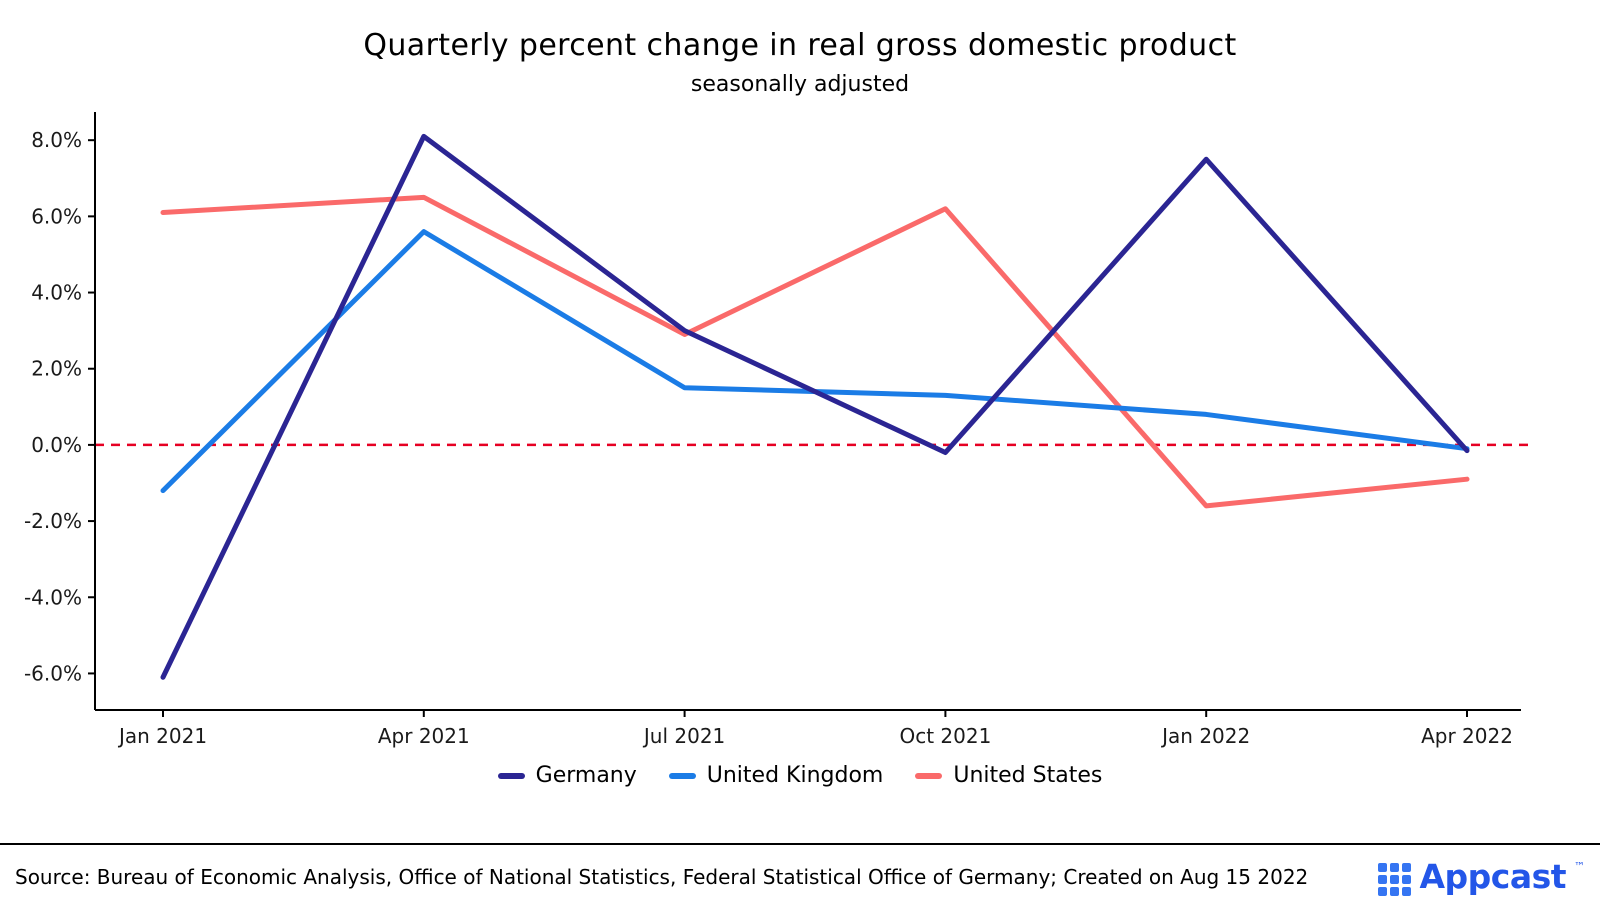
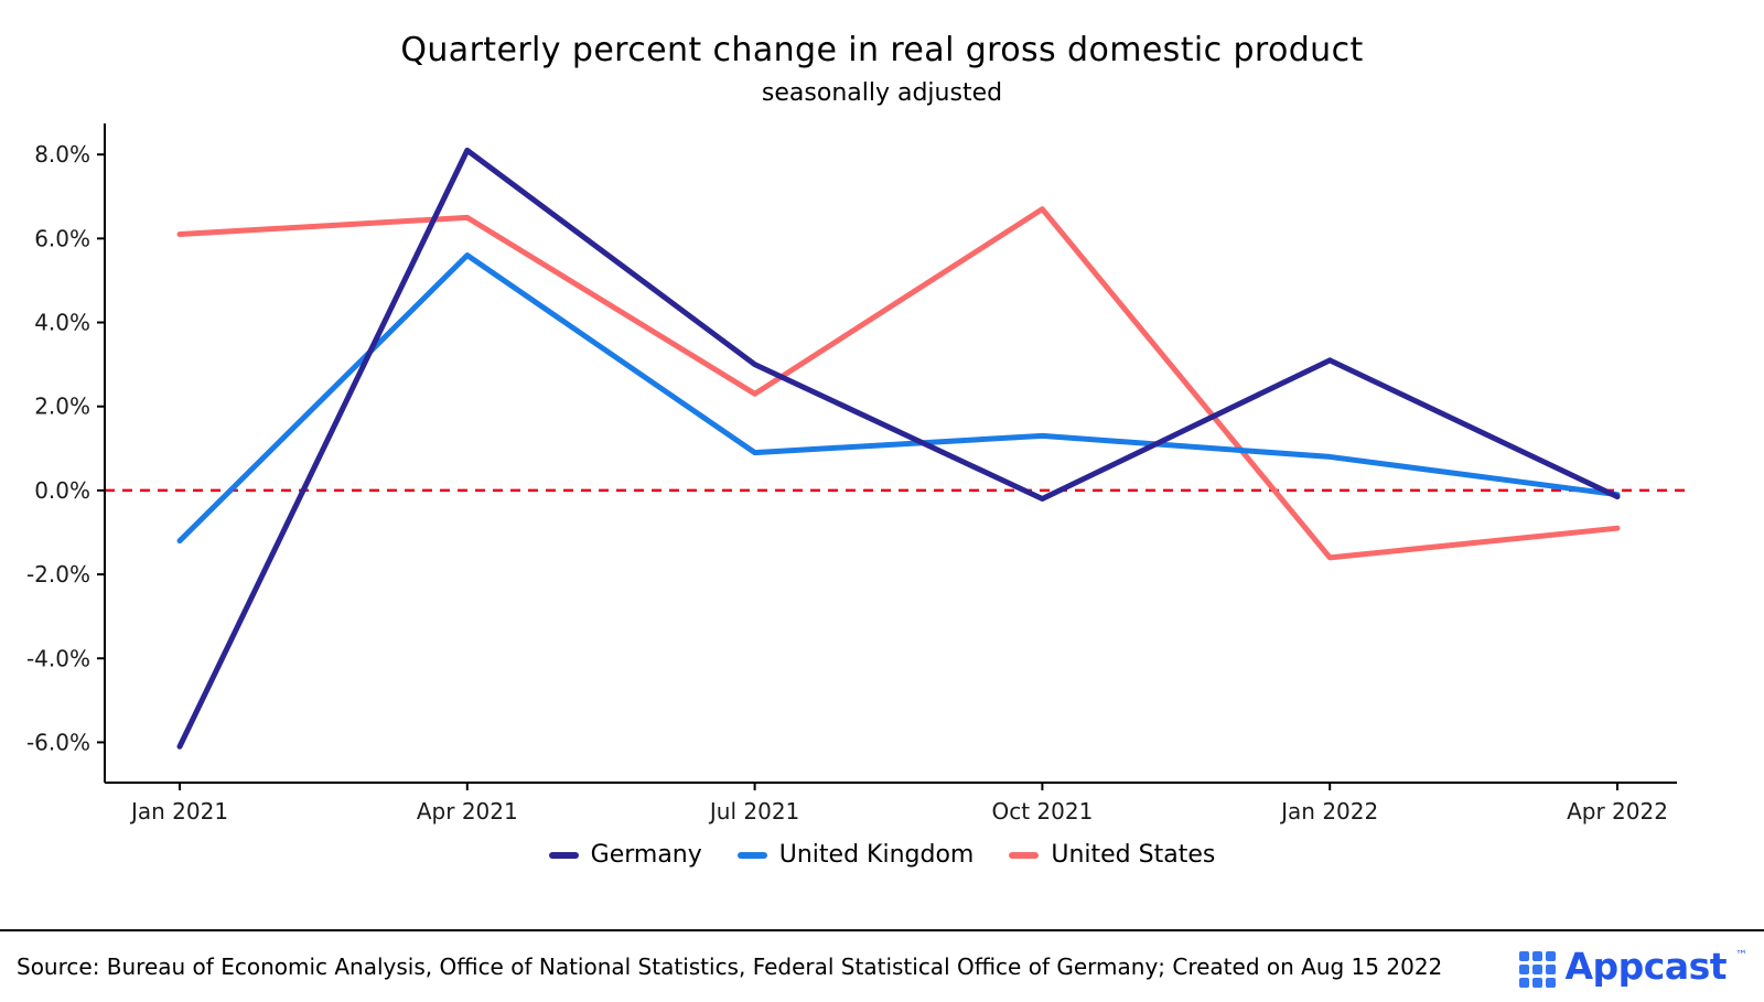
United Kingdom/Jul 2021: 1.5% -> 0.9%
United States/Jul 2021: 2.9% -> 2.3%
United States/Oct 2021: 6.2% -> 6.7%
Germany/Jan 2022: 7.5% -> 3.1%
